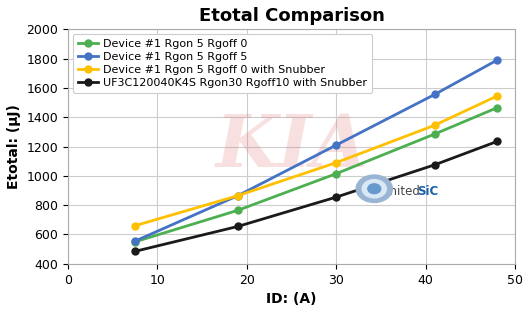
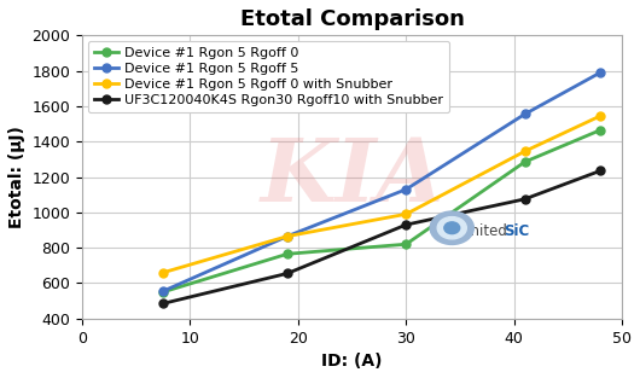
Device #1 Rgon 5 Rgoff 0/30: 1020 -> 820
Device #1 Rgon 5 Rgoff 5/30: 1210 -> 1130
Device #1 Rgon 5 Rgoff 0 with Snubber/30: 1090 -> 990
UF3C120040K4S Rgon30 Rgoff10 with Snubber/30: 860 -> 930
